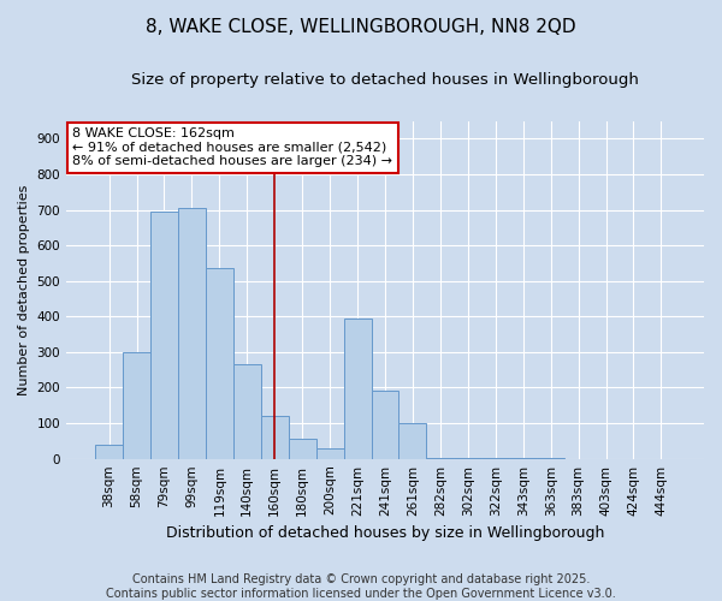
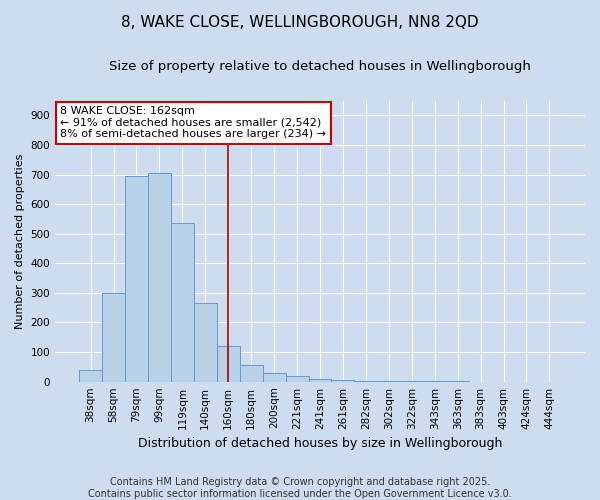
221sqm: 395 -> 20
241sqm: 190 -> 10
261sqm: 100 -> 5
